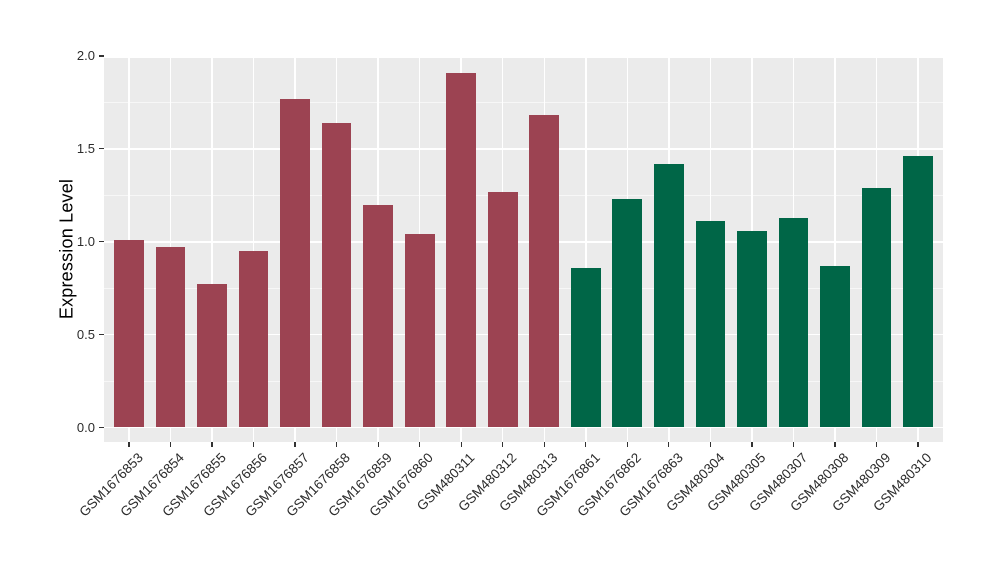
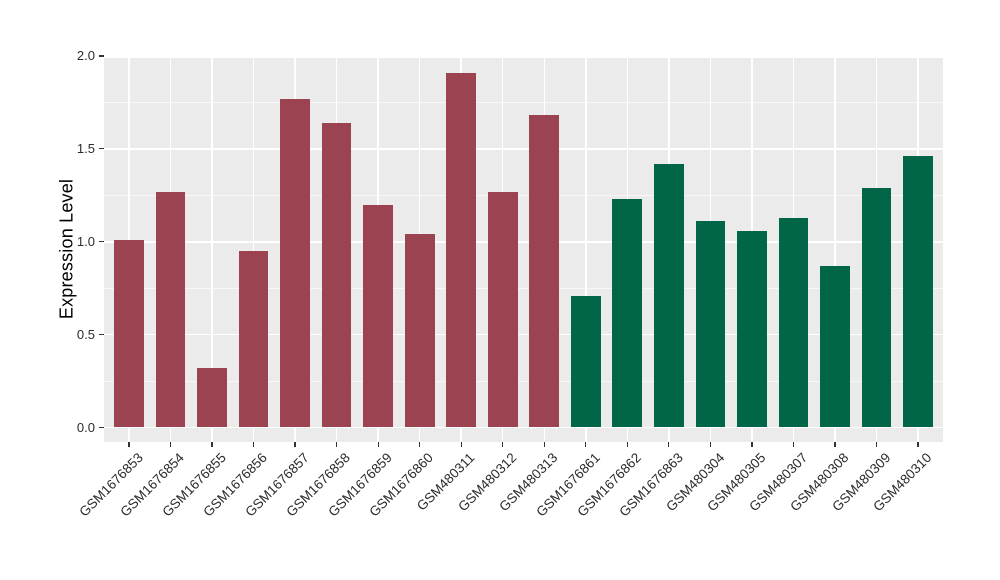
GSM1676854: 0.97 -> 1.27
GSM1676855: 0.77 -> 0.32
GSM1676861: 0.86 -> 0.71
